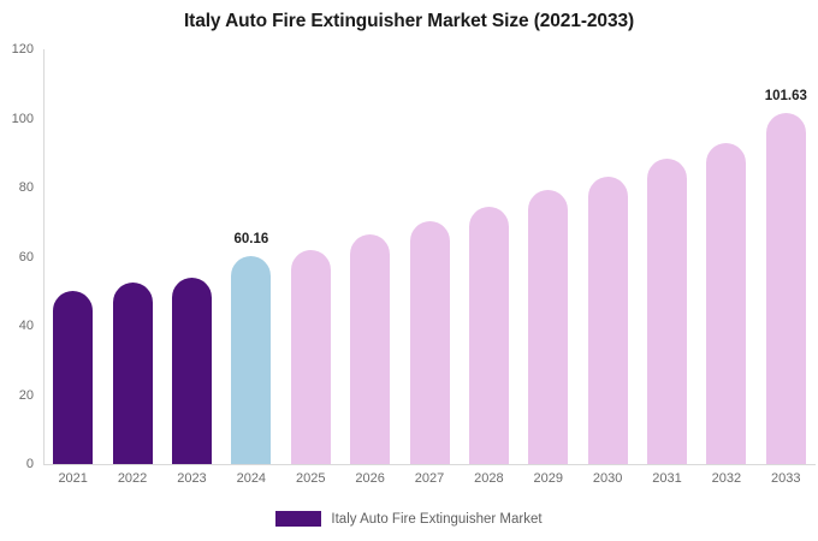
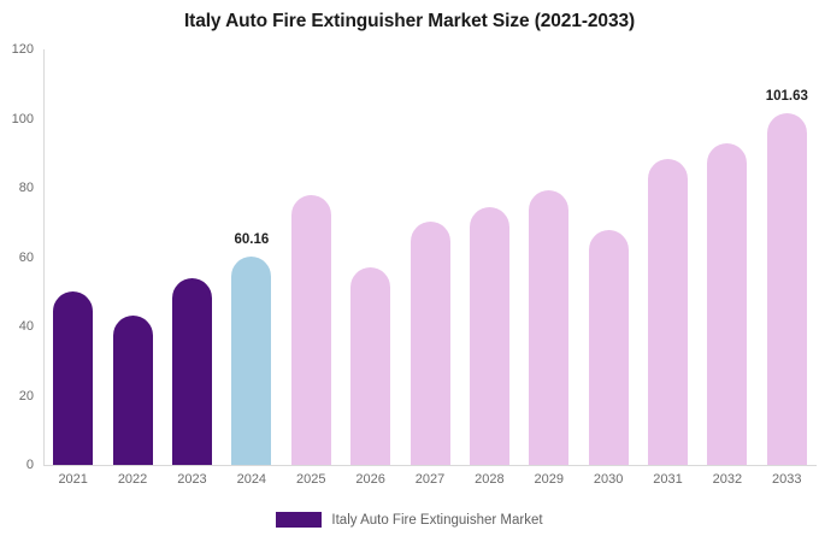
2022: 52 -> 43
2025: 62 -> 78
2026: 66 -> 57
2030: 83 -> 68
